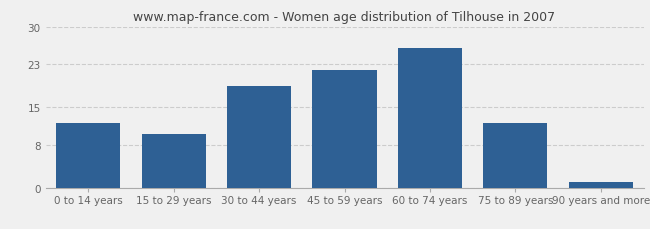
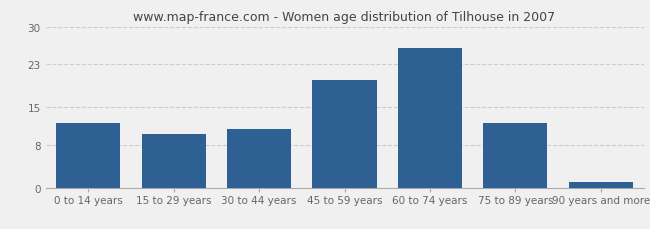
30 to 44 years: 19 -> 11
45 to 59 years: 22 -> 20
